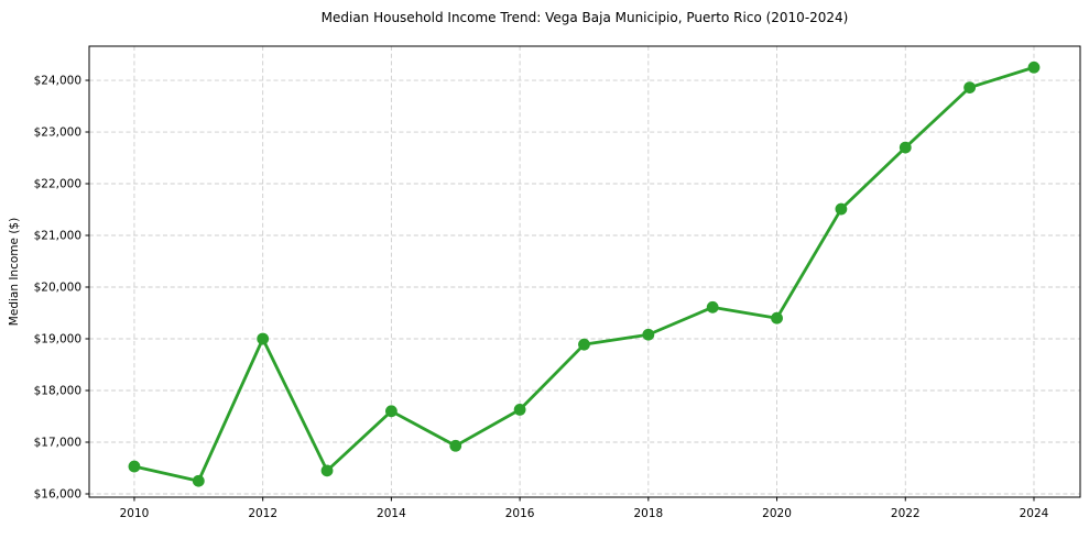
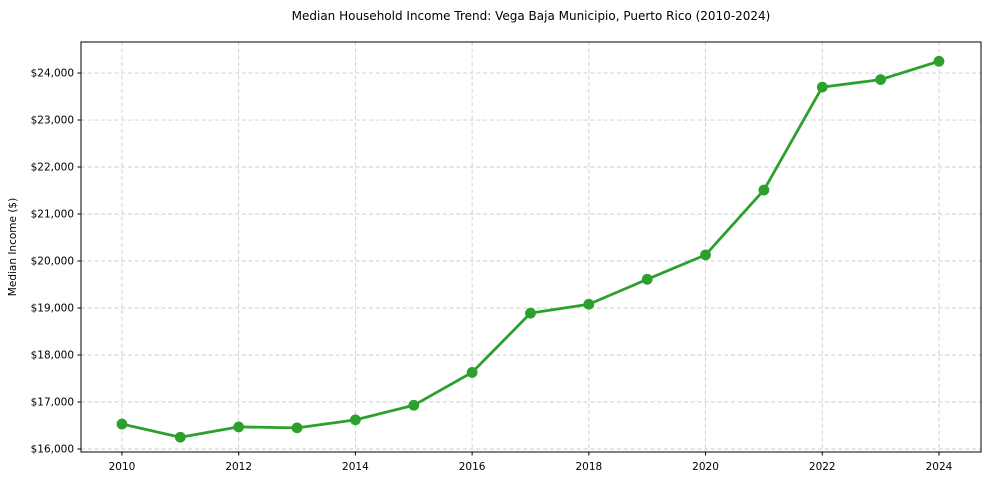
2012: $19000 -> $16500
2014: $17600 -> $16600
2020: $19400 -> $20100
2022: $22700 -> $23700
